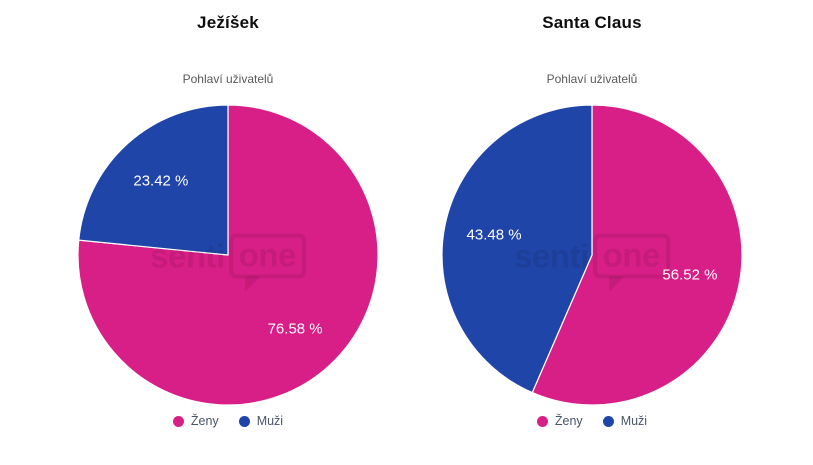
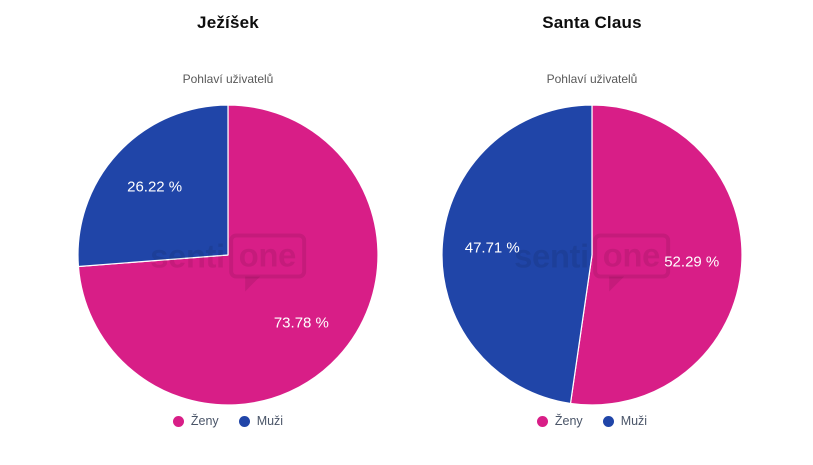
Ježíšek/Ženy: 76.58 -> 73.78
Ježíšek/Muži: 23.42 -> 26.22
Santa Claus/Ženy: 56.52 -> 52.29
Santa Claus/Muži: 43.48 -> 47.71
